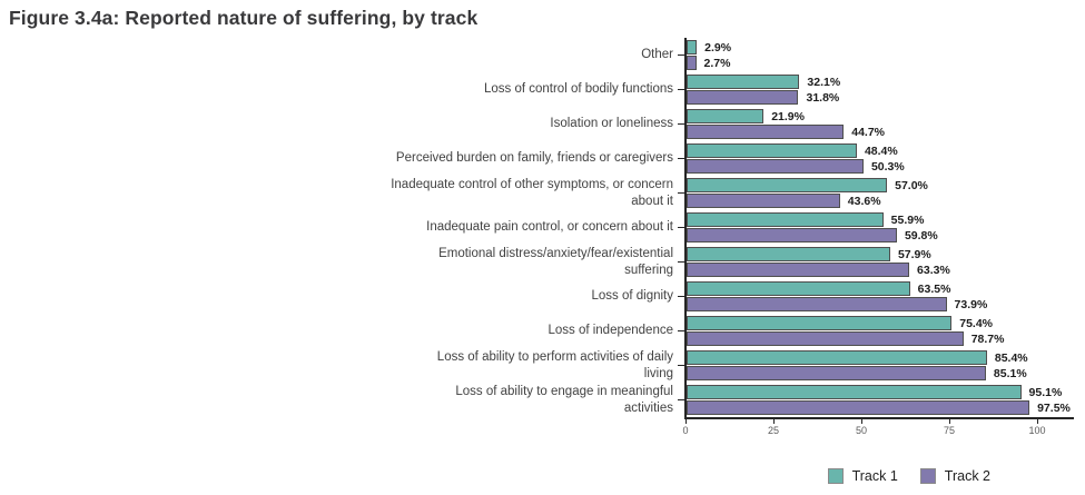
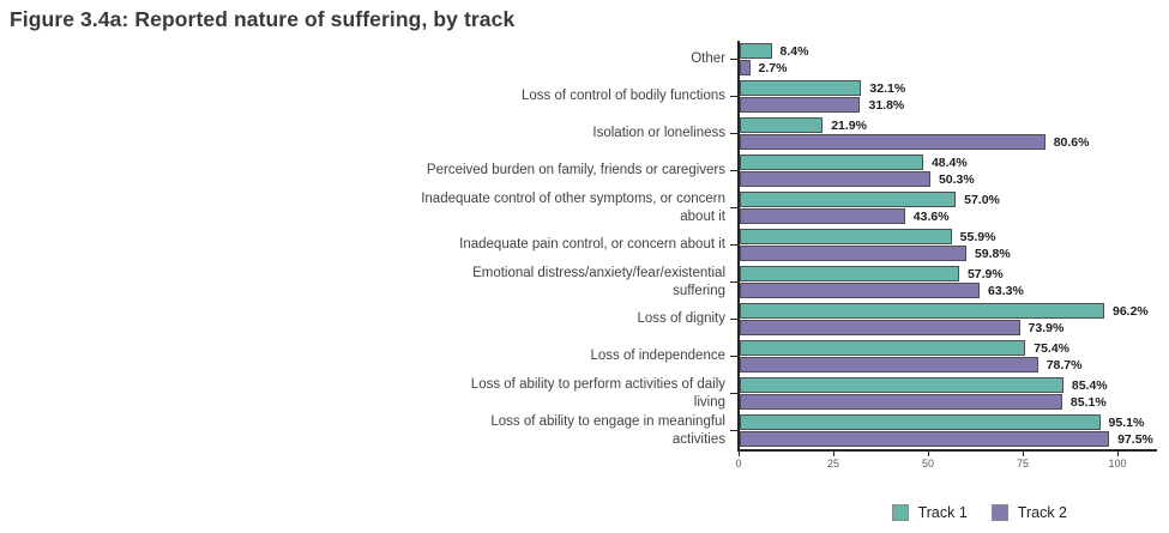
Track 1/Other: 2.9% -> 8.4%
Track 2/Isolation or loneliness: 44.7% -> 80.6%
Track 1/Loss of dignity: 63.5% -> 96.2%
